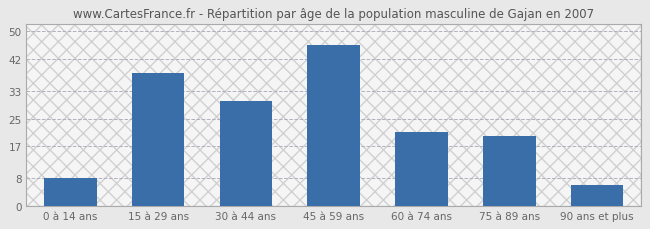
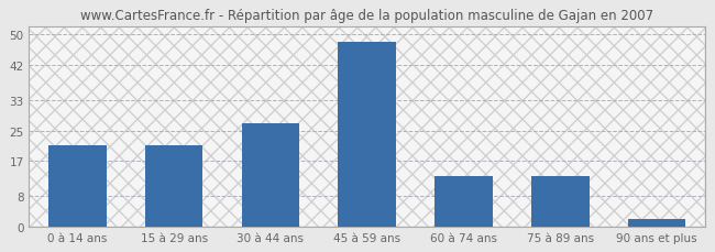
0 à 14 ans: 8 -> 21
15 à 29 ans: 38 -> 21
30 à 44 ans: 30 -> 27
45 à 59 ans: 46 -> 48
60 à 74 ans: 21 -> 13
75 à 89 ans: 20 -> 13
90 ans et plus: 6 -> 2
